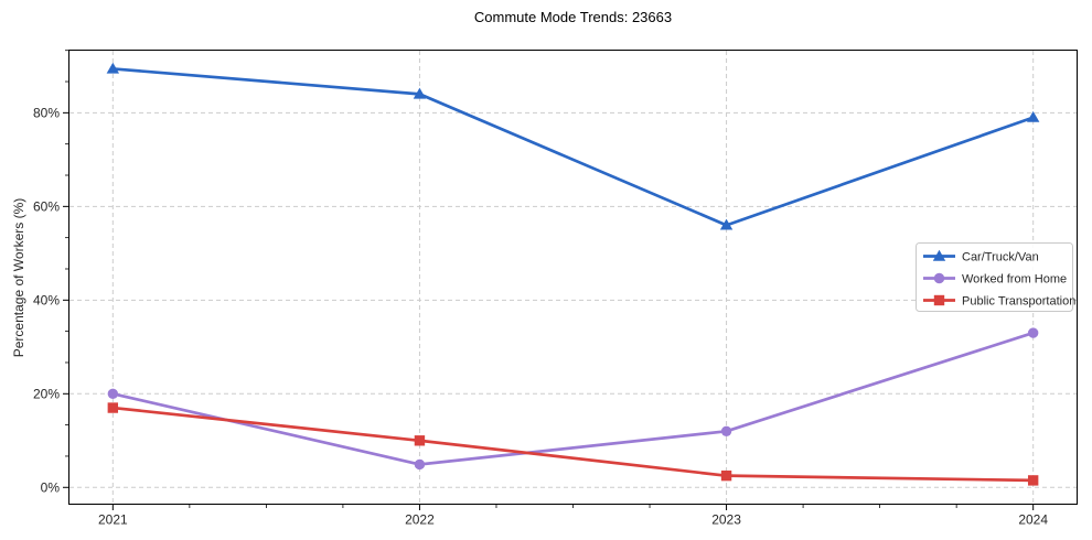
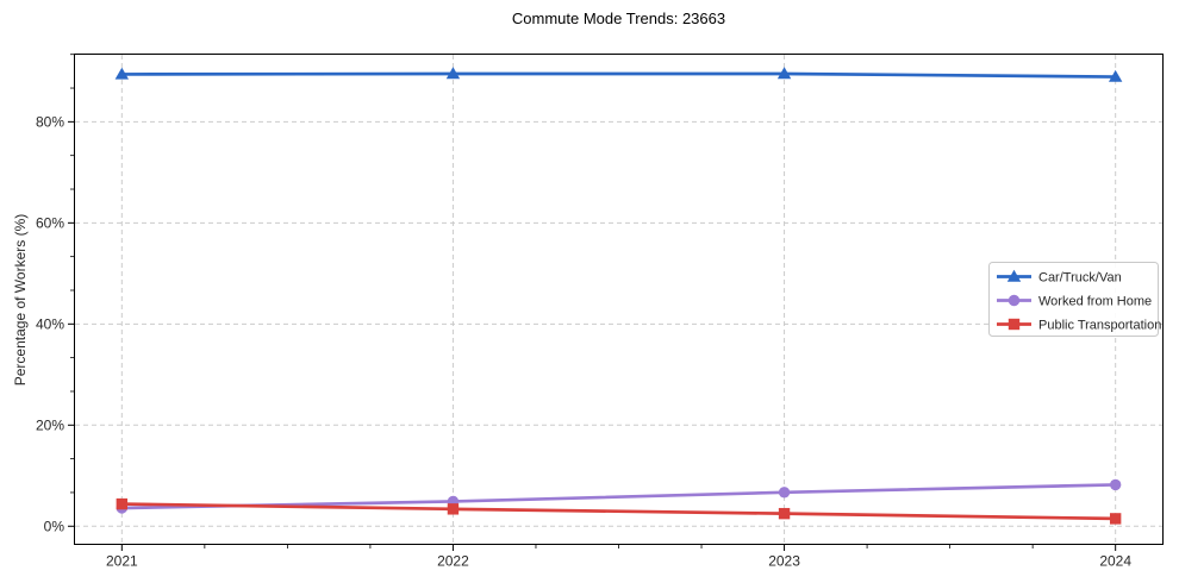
Worked from Home/2021: 20% -> 4%
Public Transportation/2021: 17% -> 4%
Car/Truck/Van/2022: 84% -> 90%
Public Transportation/2022: 10% -> 3%
Car/Truck/Van/2023: 56% -> 90%
Worked from Home/2023: 12% -> 7%
Car/Truck/Van/2024: 79% -> 89%
Worked from Home/2024: 33% -> 8%
